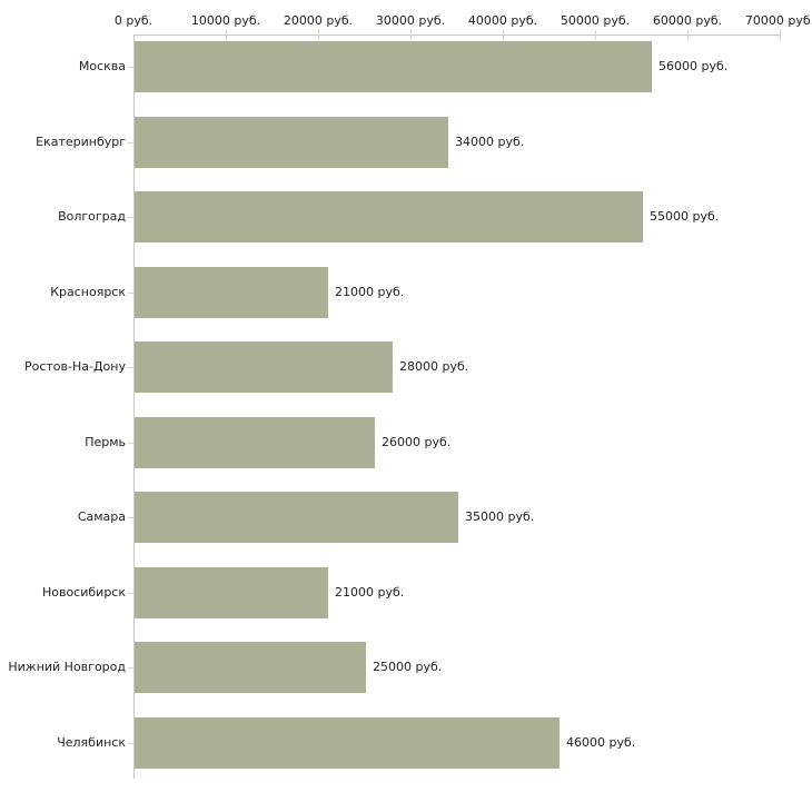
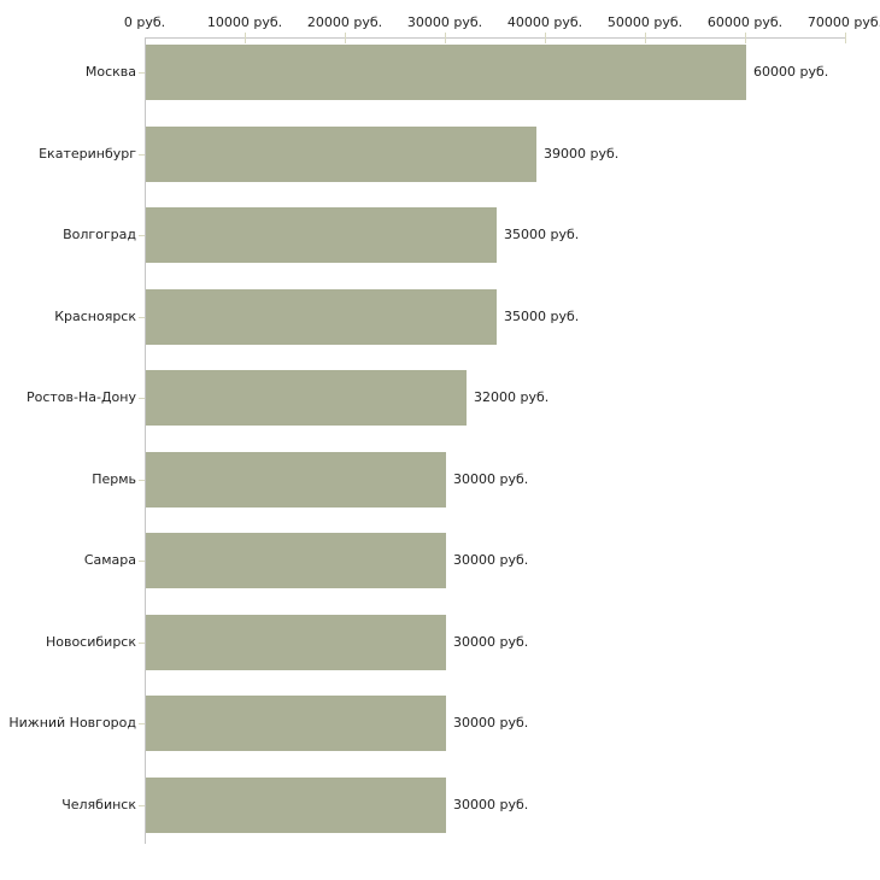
Москва: 56000 -> 60000
Екатеринбург: 34000 -> 39000
Волгоград: 55000 -> 35000
Красноярск: 21000 -> 35000
Ростов-На-Дону: 28000 -> 32000
Пермь: 26000 -> 30000
Самара: 35000 -> 30000
Новосибирск: 21000 -> 30000
Нижний Новгород: 25000 -> 30000
Челябинск: 46000 -> 30000
